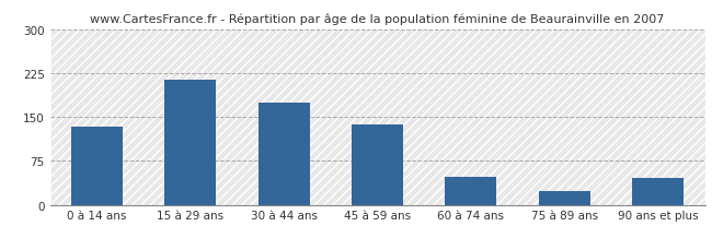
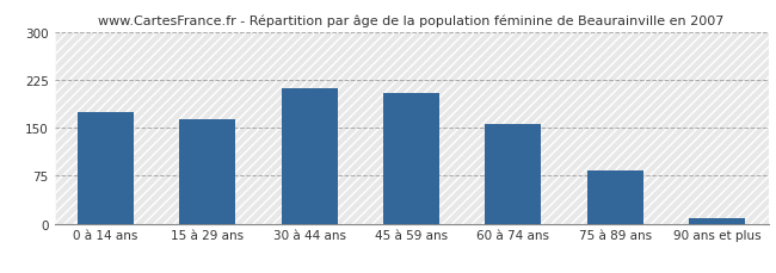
0 à 14 ans: 134 -> 175
15 à 29 ans: 214 -> 163
30 à 44 ans: 174 -> 211
45 à 59 ans: 138 -> 205
60 à 74 ans: 48 -> 155
75 à 89 ans: 24 -> 83
90 ans et plus: 46 -> 8
